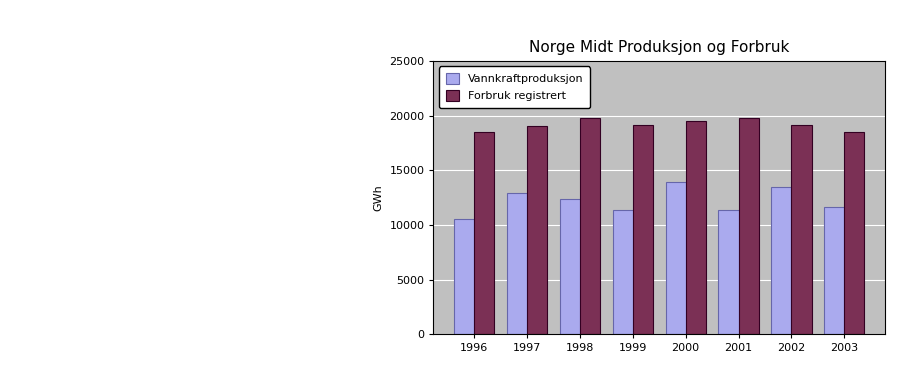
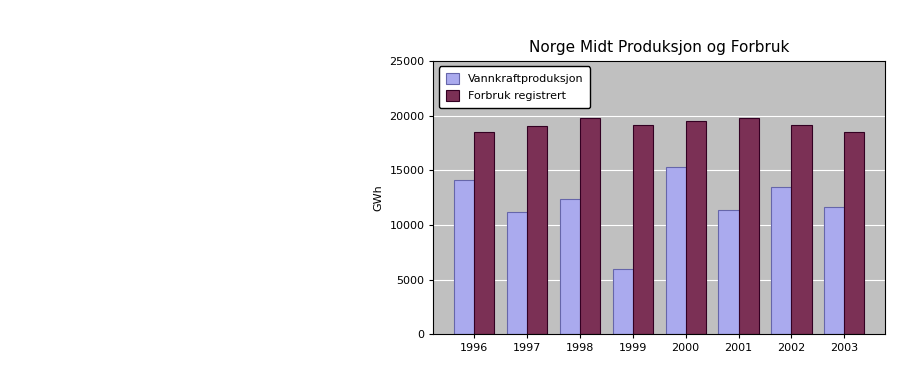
Vannkraftproduksjon/1996: 10500 -> 14100
Vannkraftproduksjon/1997: 12900 -> 11200
Vannkraftproduksjon/1999: 11400 -> 6000
Vannkraftproduksjon/2000: 13900 -> 15300
